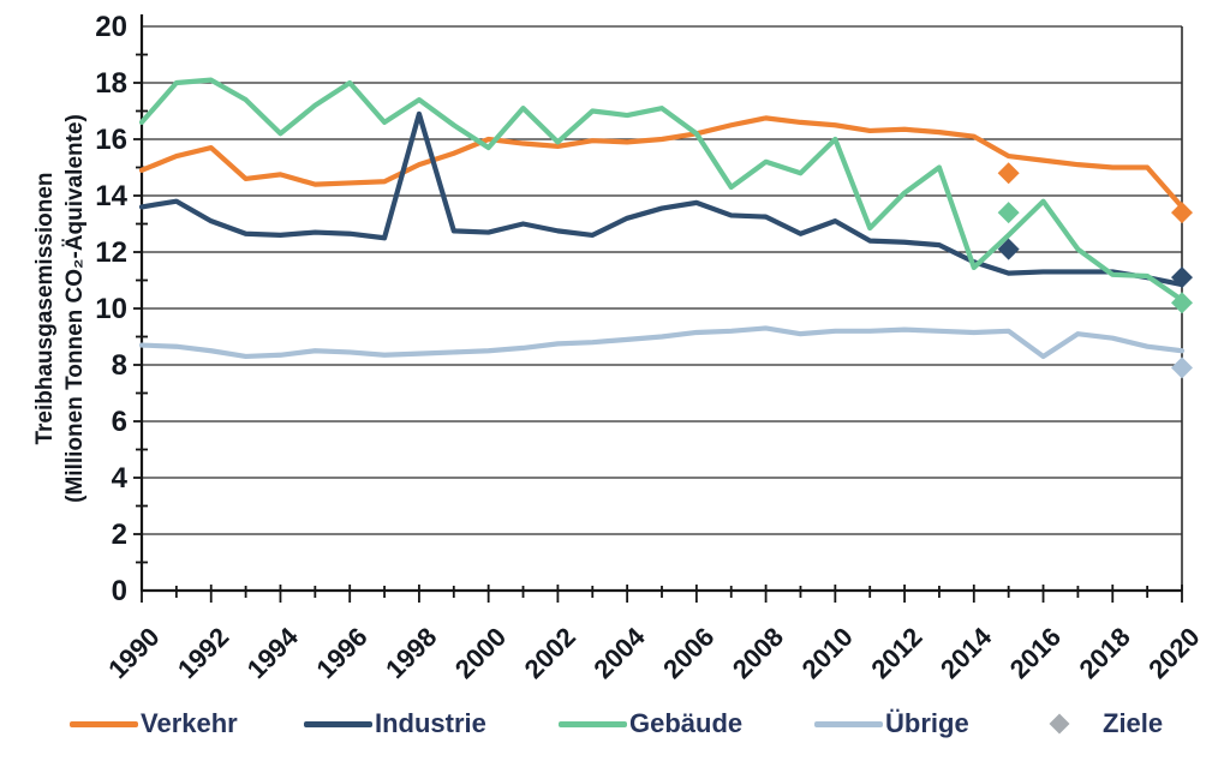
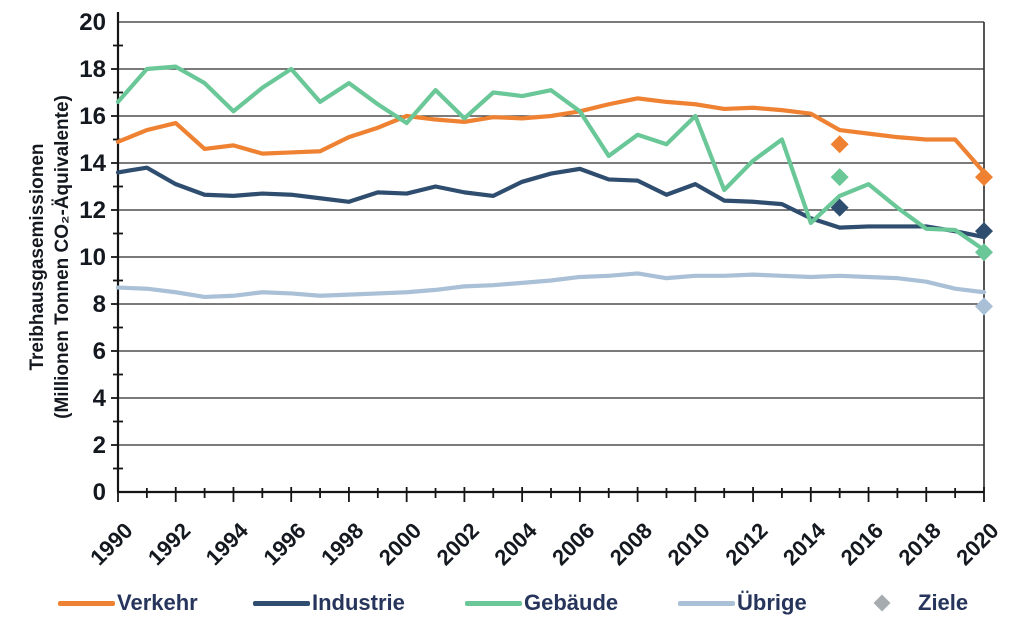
Industrie/1998: 16.9 -> 12.3
Gebäude/2016: 13.8 -> 13.1
Übrige/2016: 8.3 -> 9.2
